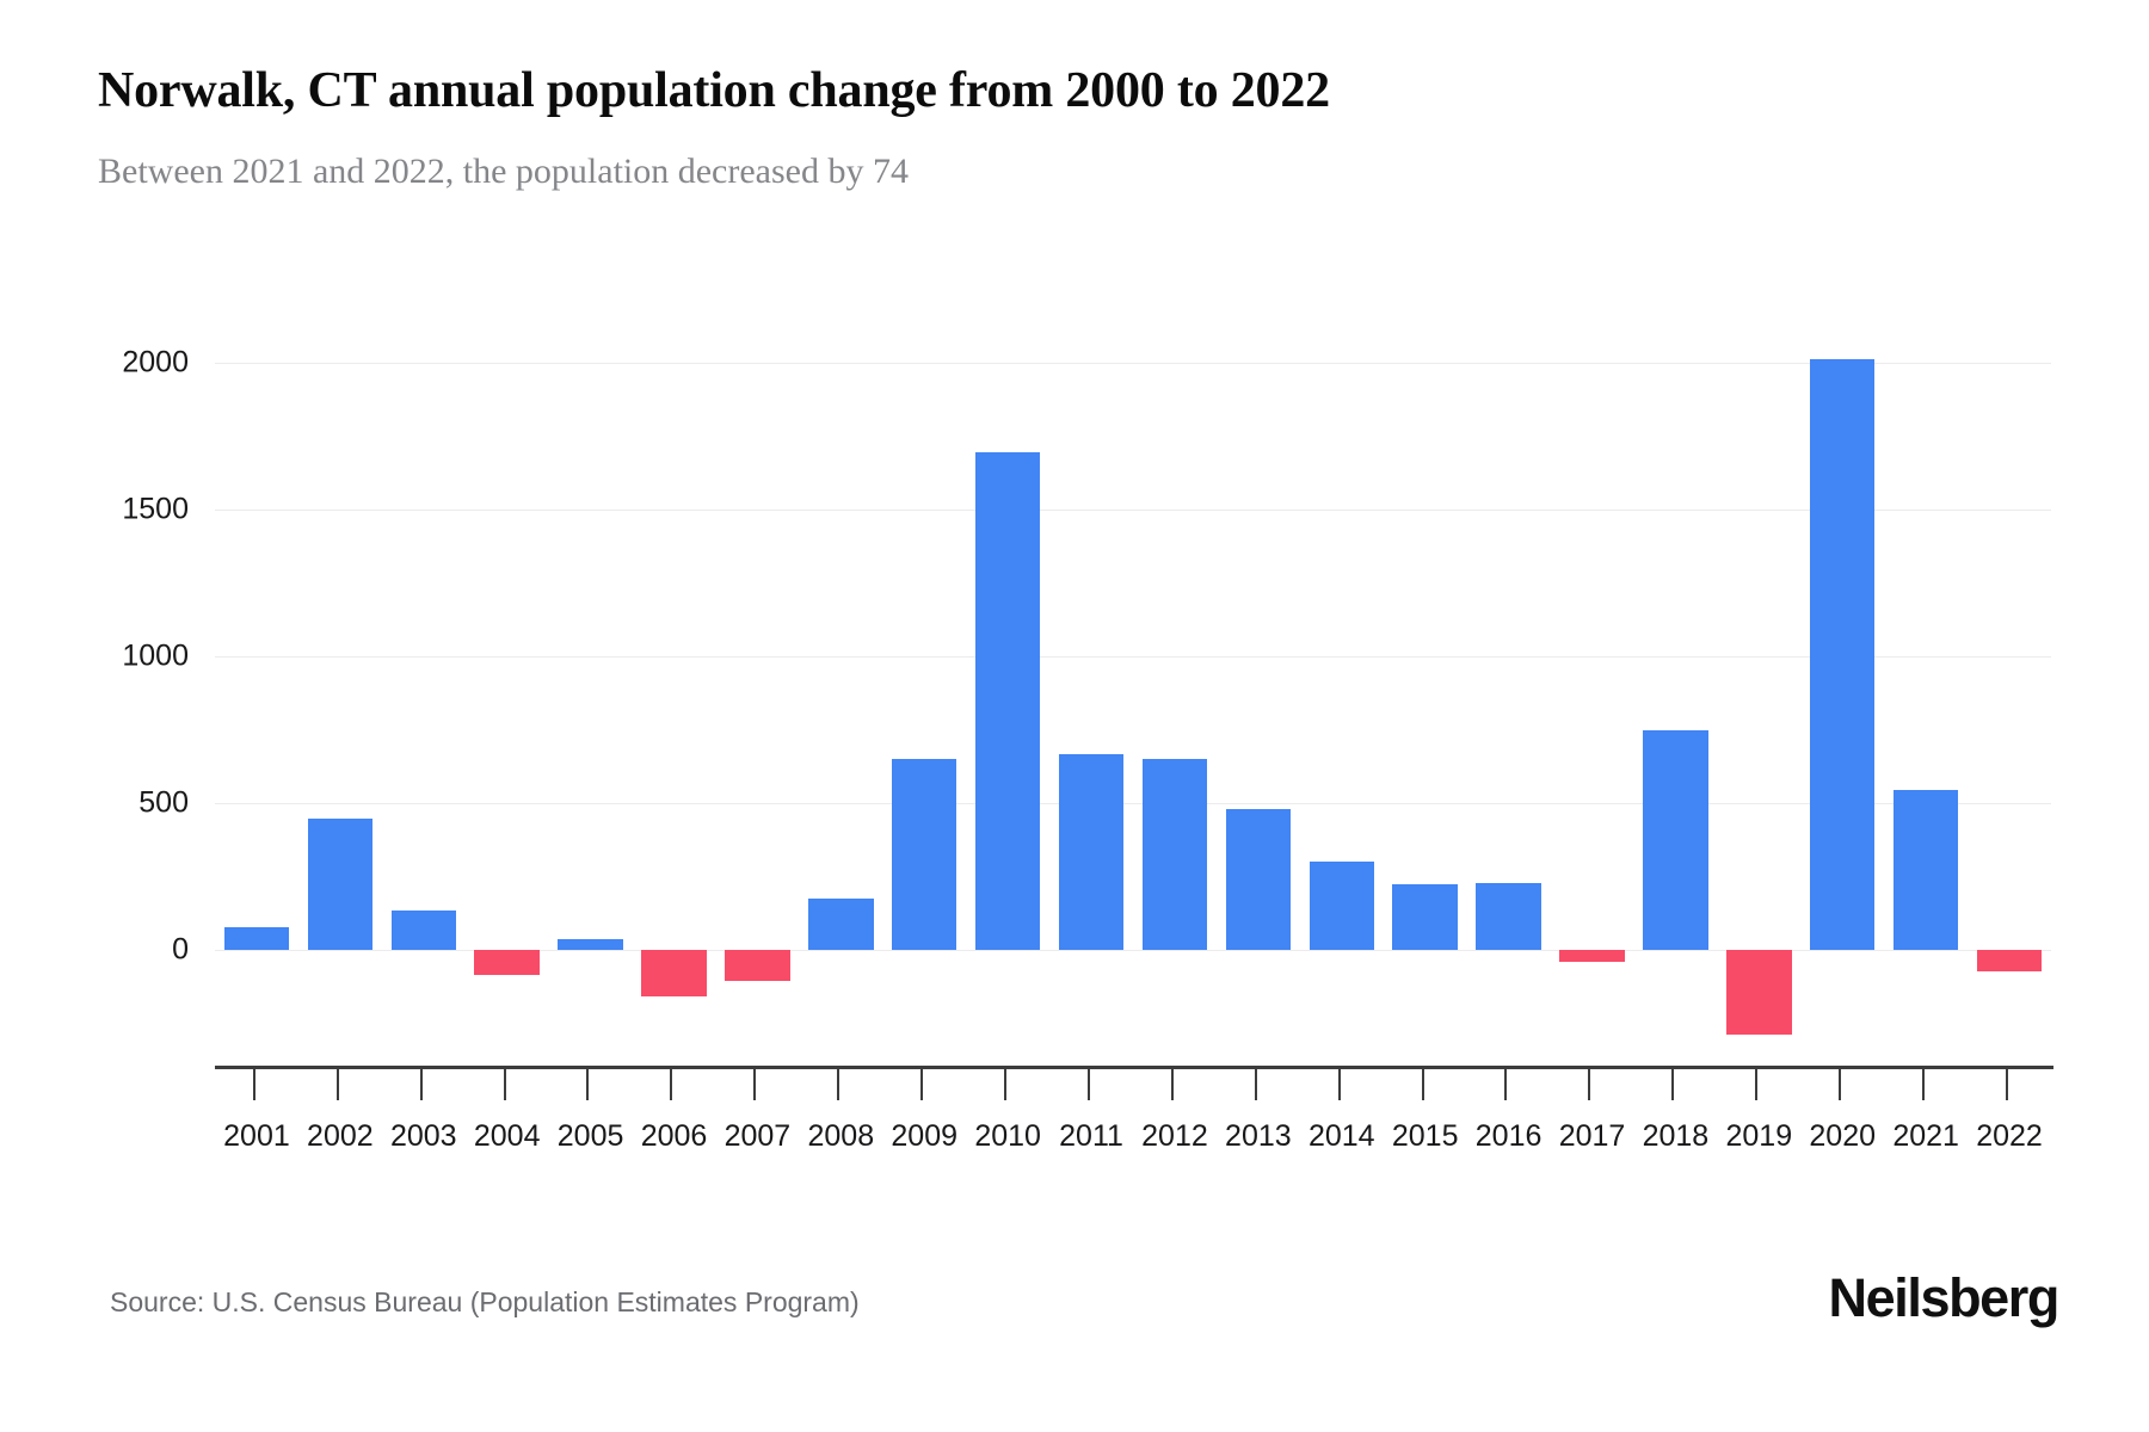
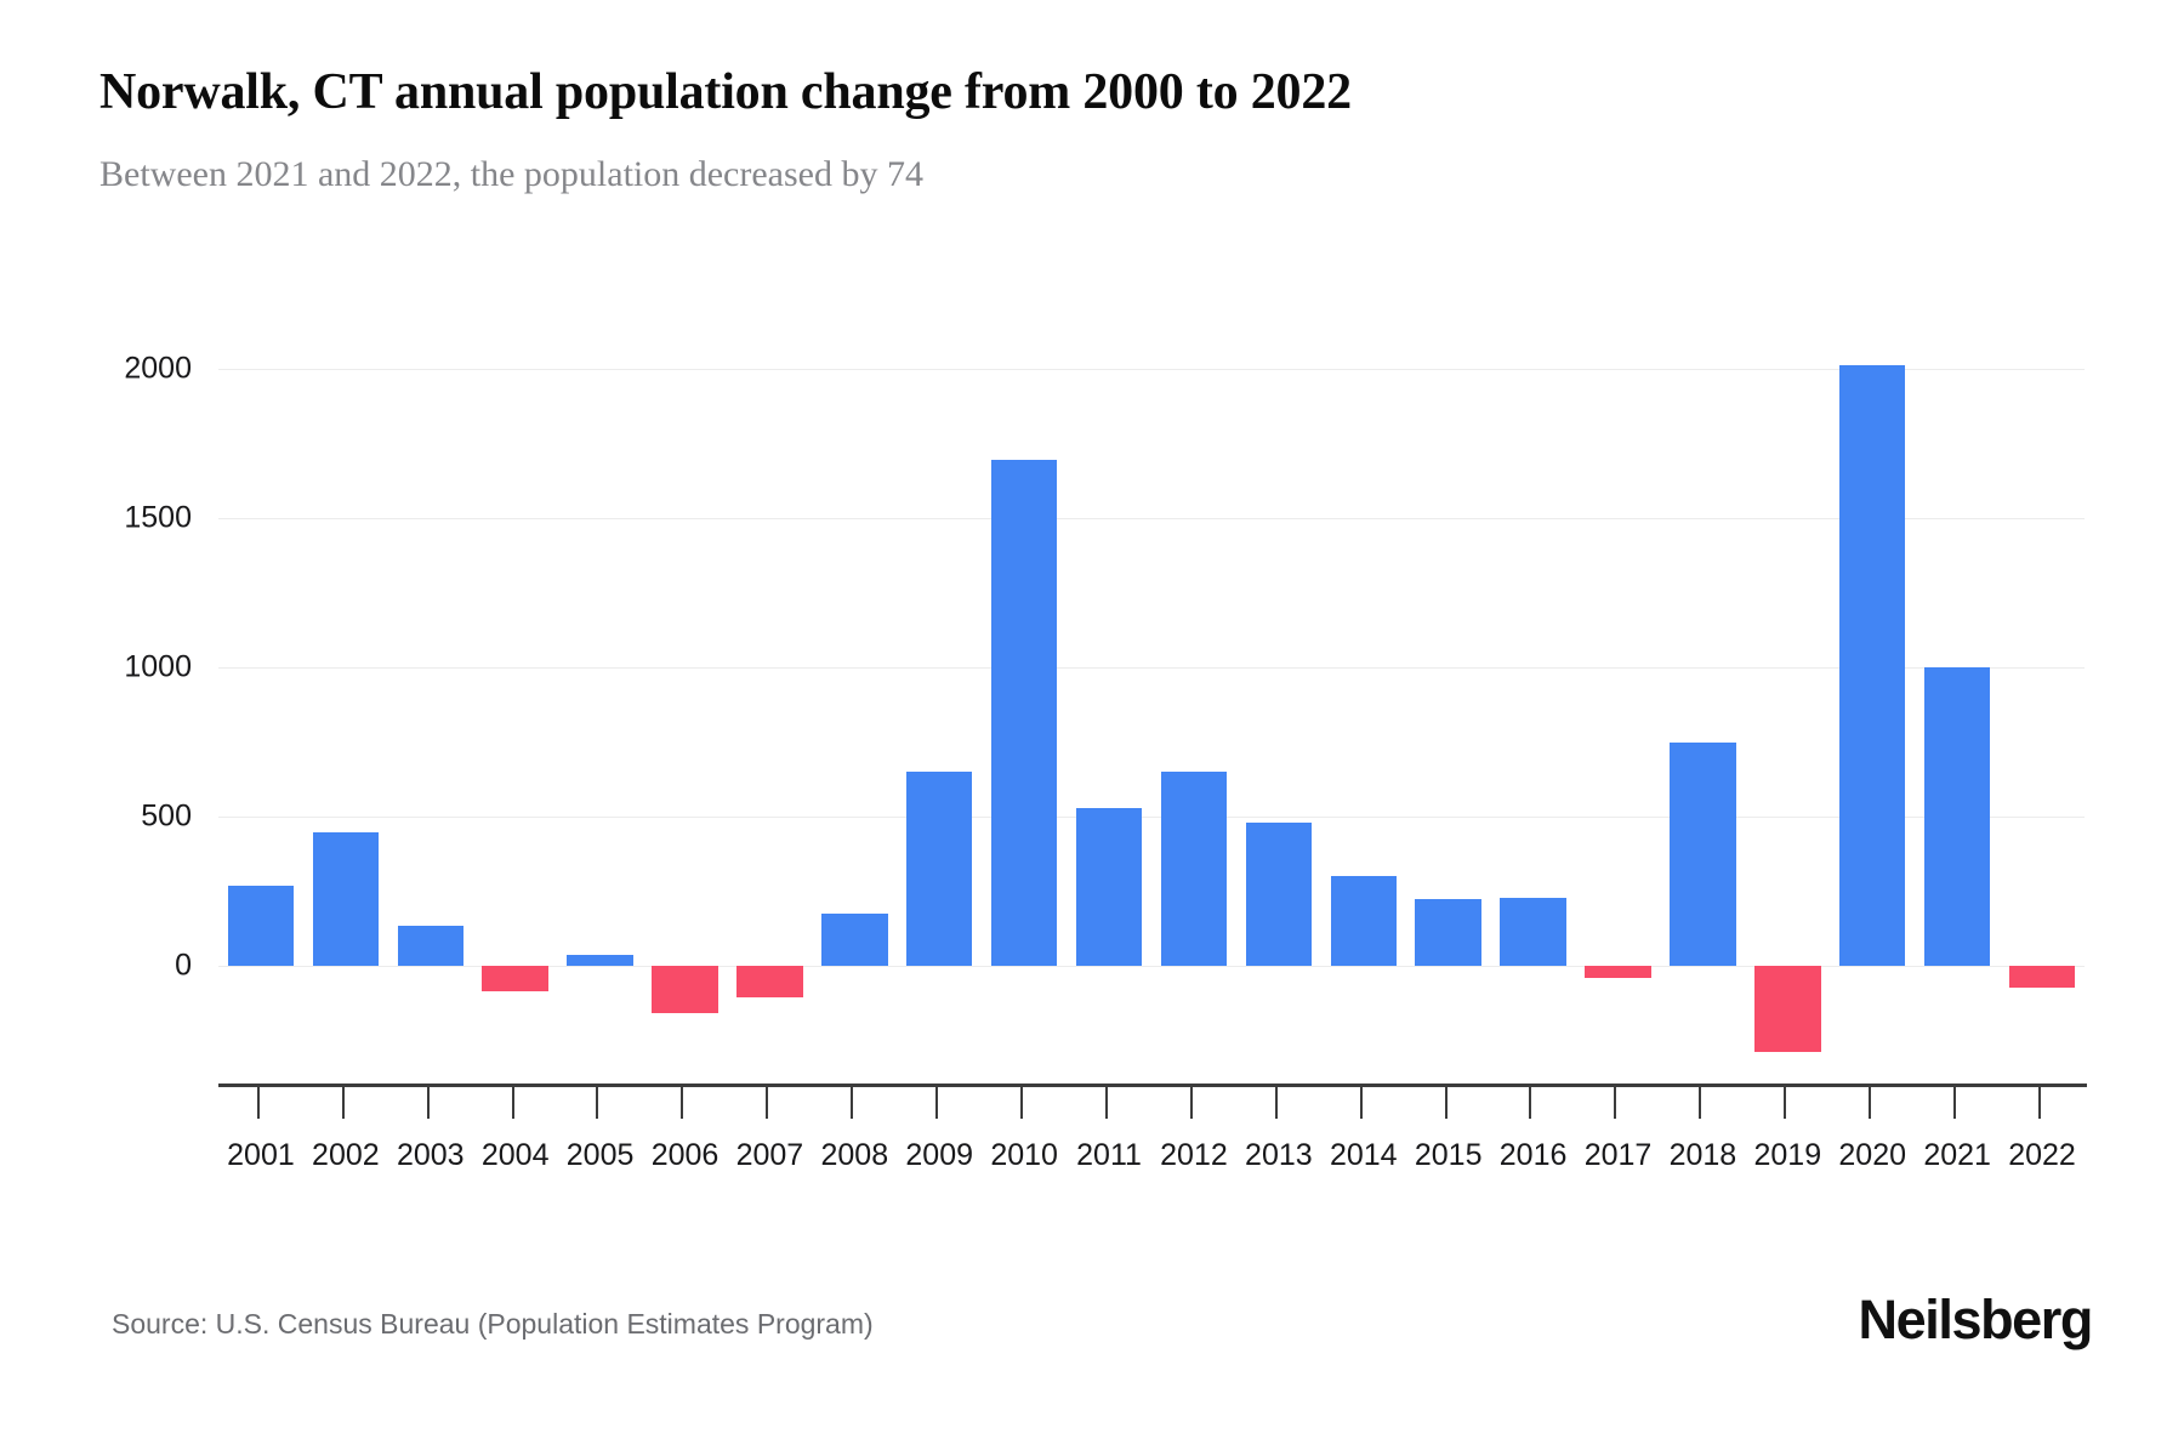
2001: 80 -> 270
2011: 660 -> 530
2021: 540 -> 1000
